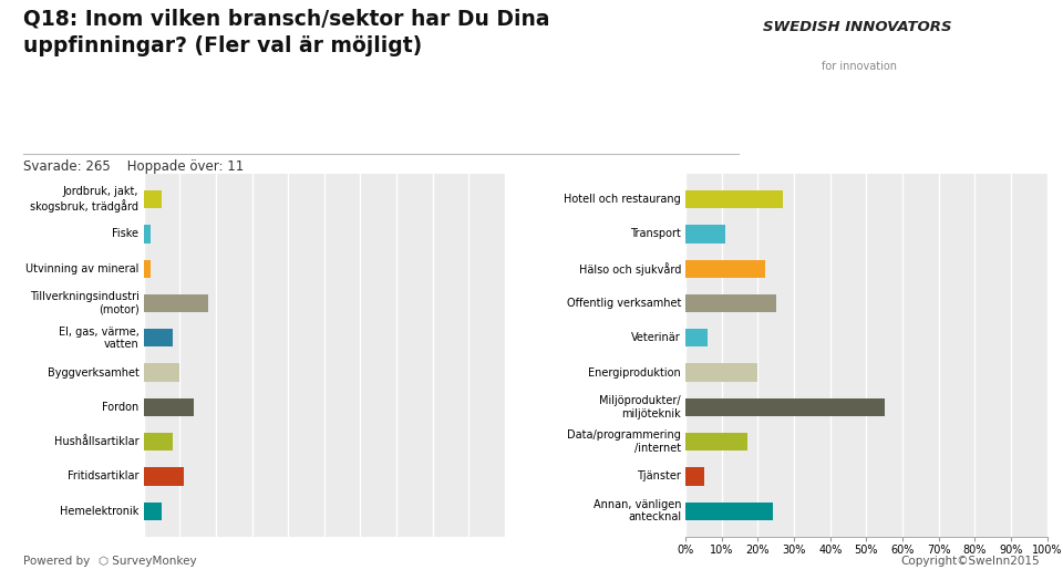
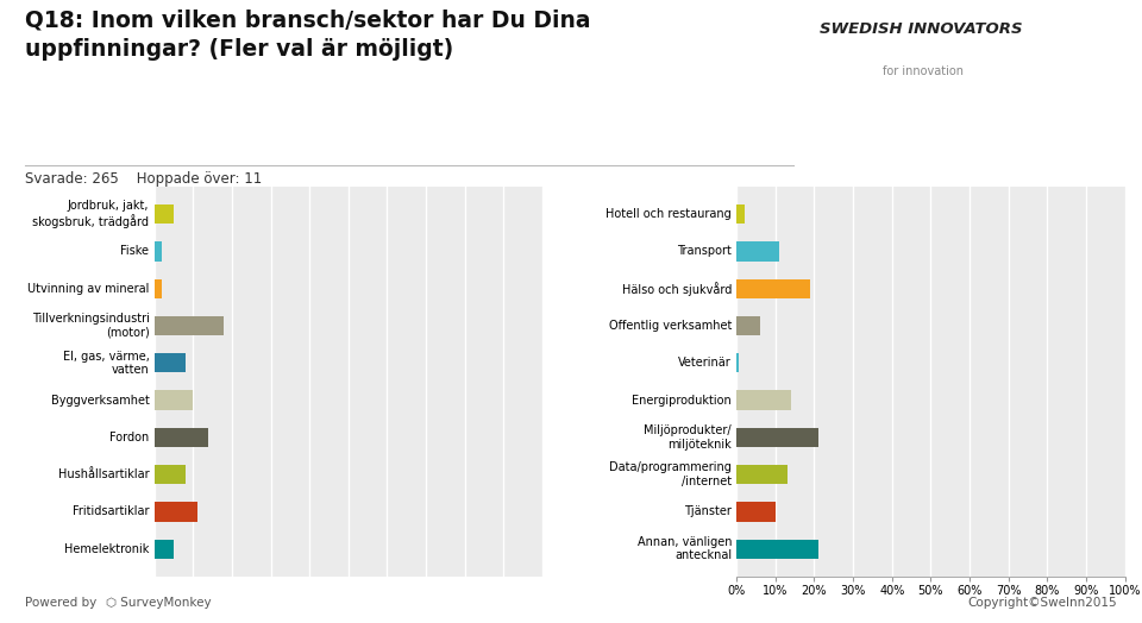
Hotell och restaurang: 27.0% -> 2.0%
Hälso och sjukvård: 22.0% -> 19.0%
Offentlig verksamhet: 25.0% -> 6.0%
Veterinär: 6.0% -> 0.5%
Energiproduktion: 20.0% -> 14.0%
Miljöprodukter/ miljöteknik: 55.0% -> 21.0%
Data/programmering /internet: 17.0% -> 13.0%
Tjänster: 5.0% -> 10.0%
Annan, vänligen antecknal: 24.0% -> 21.0%
